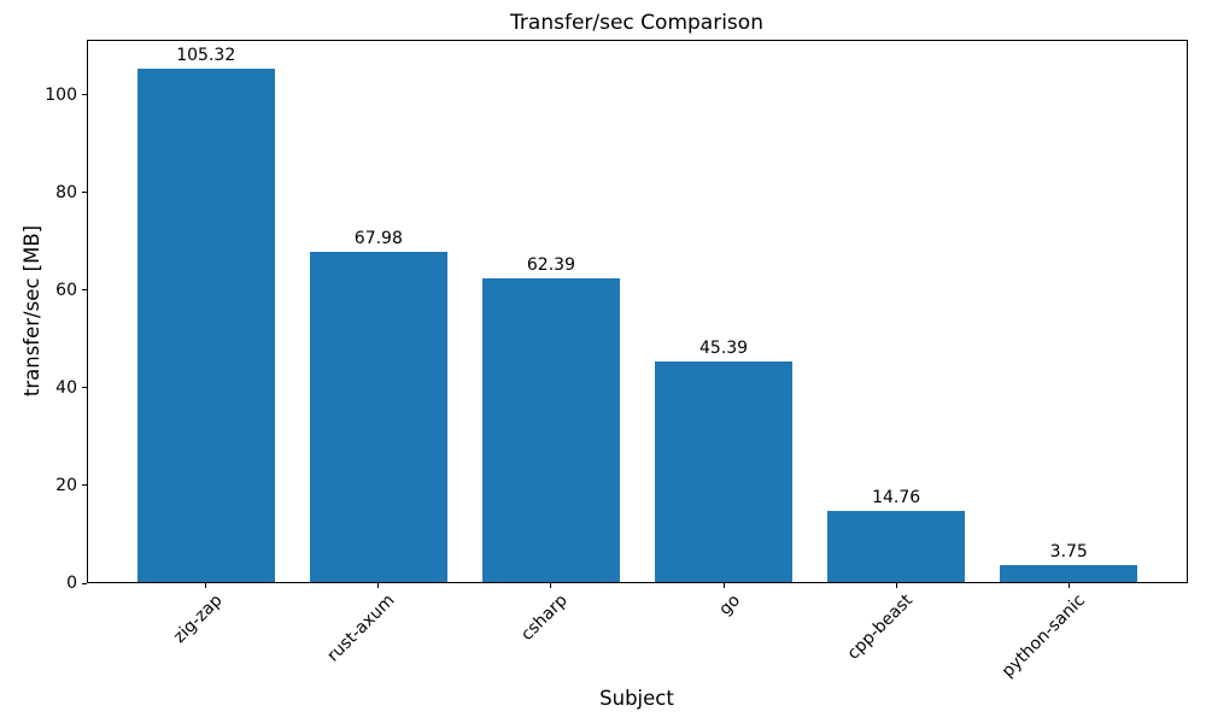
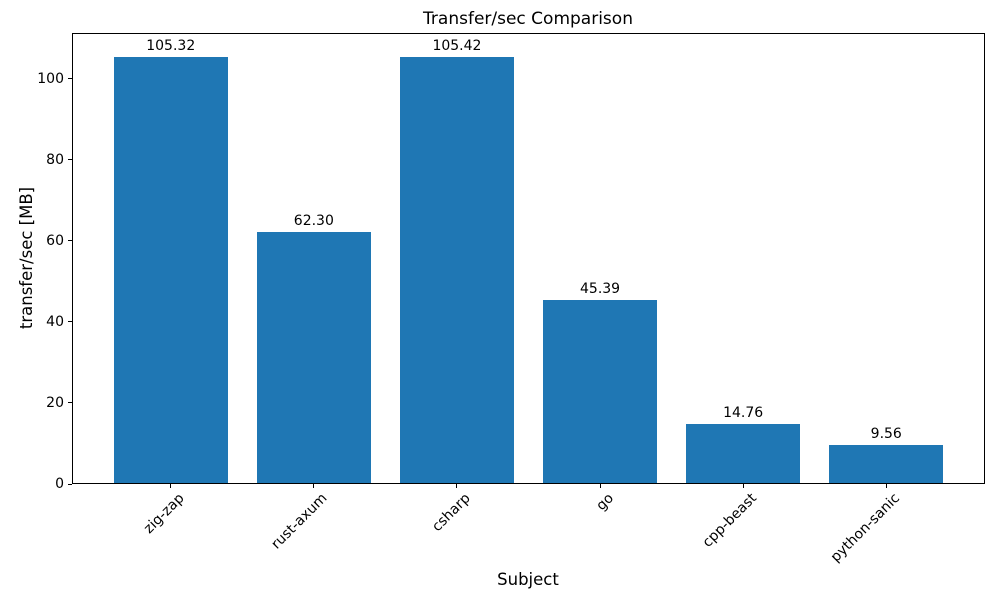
rust-axum: 67.98 -> 62.30
csharp: 62.39 -> 105.42
python-sanic: 3.75 -> 9.56
